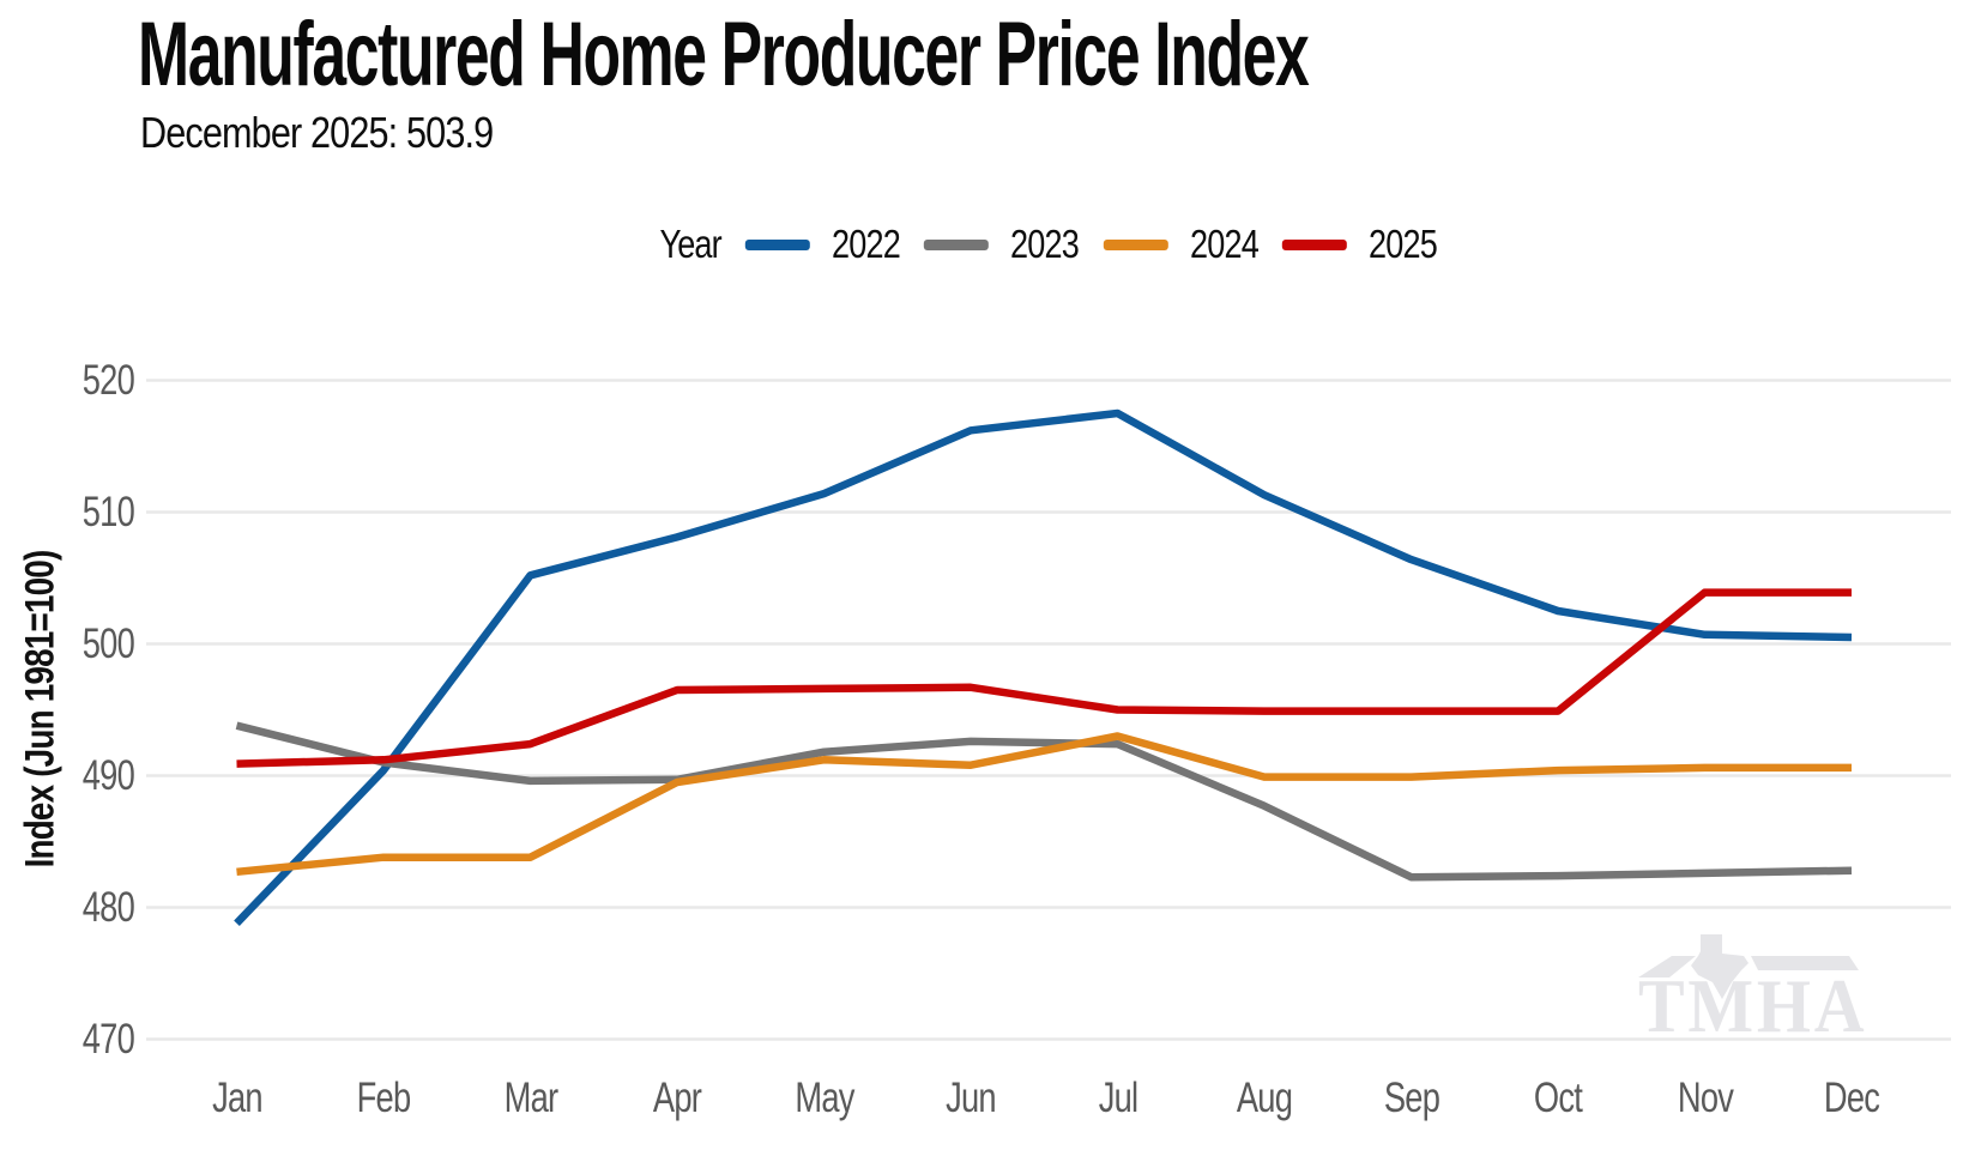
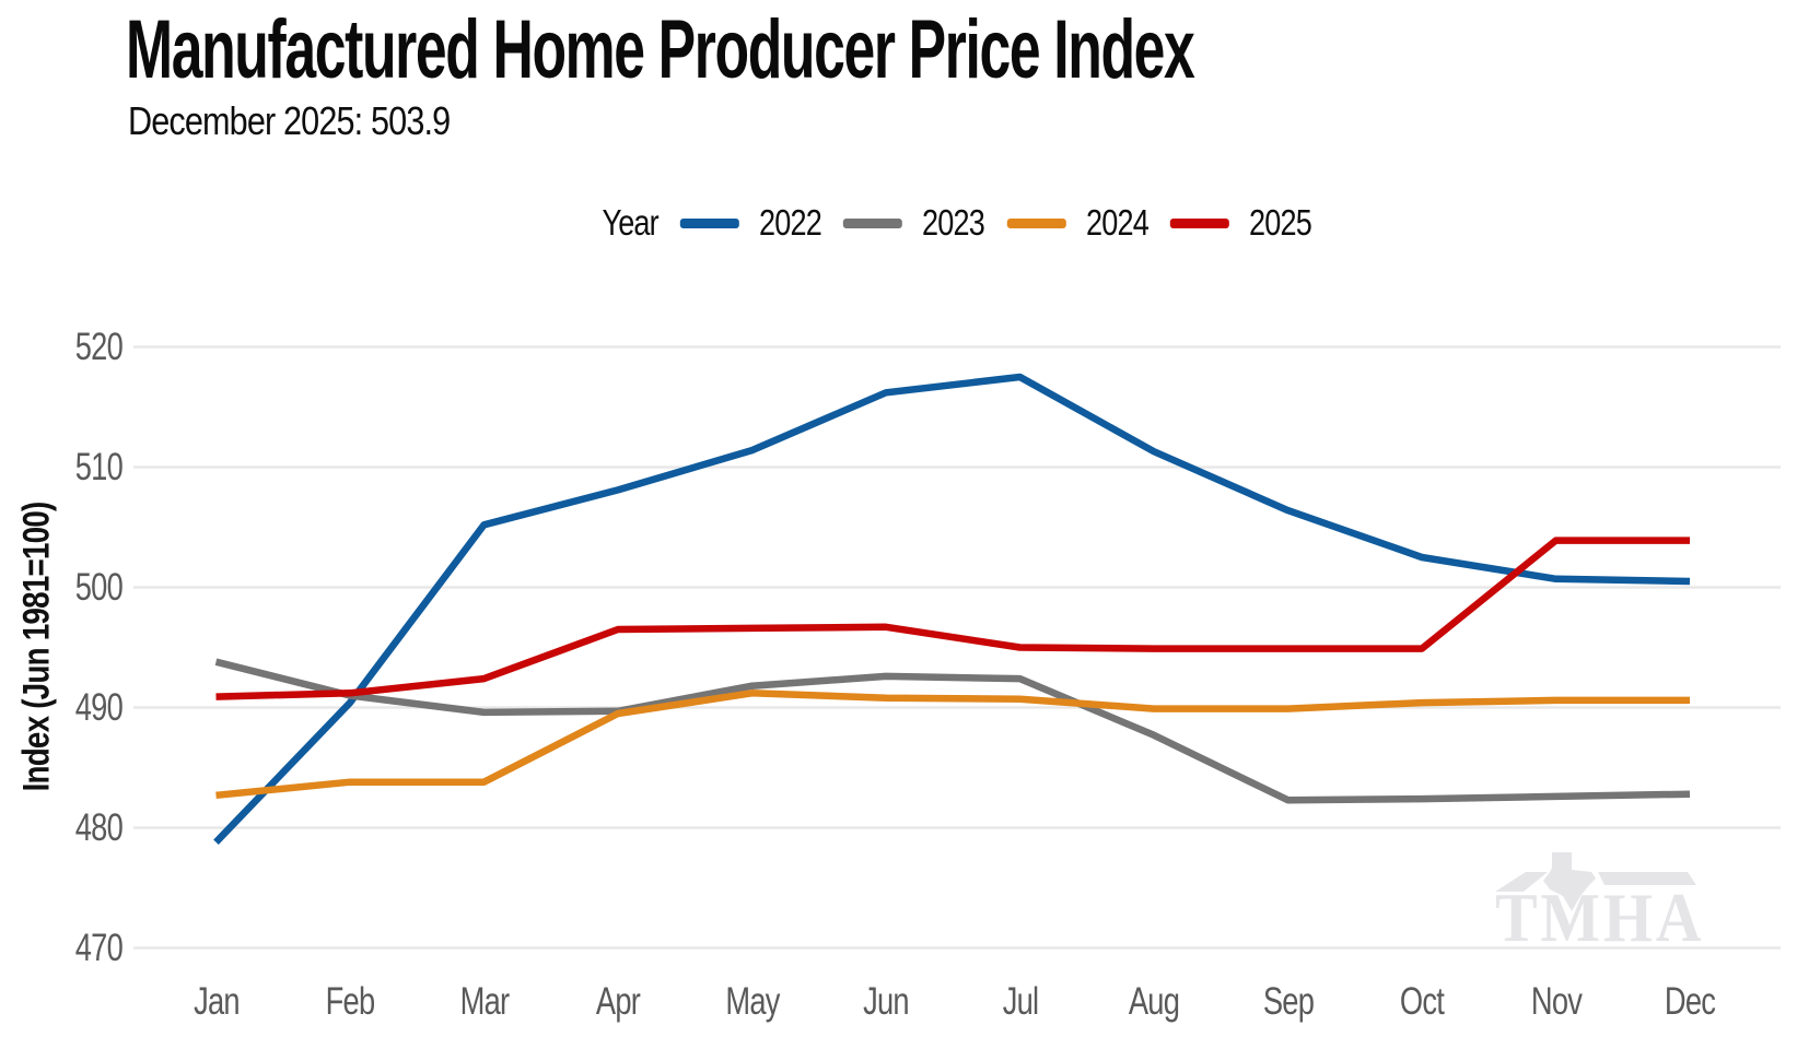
2024/Jul: 493.0 -> 490.7
